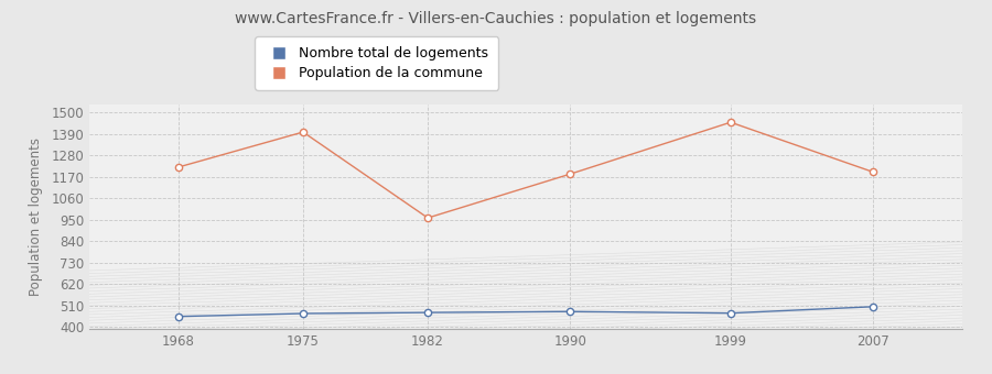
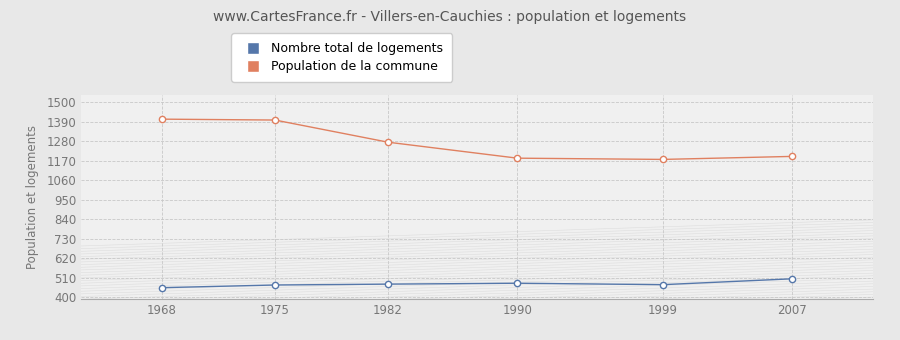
Population de la commune/1968: 1220 -> 1400
Population de la commune/1982: 960 -> 1280
Population de la commune/1999: 1450 -> 1180
